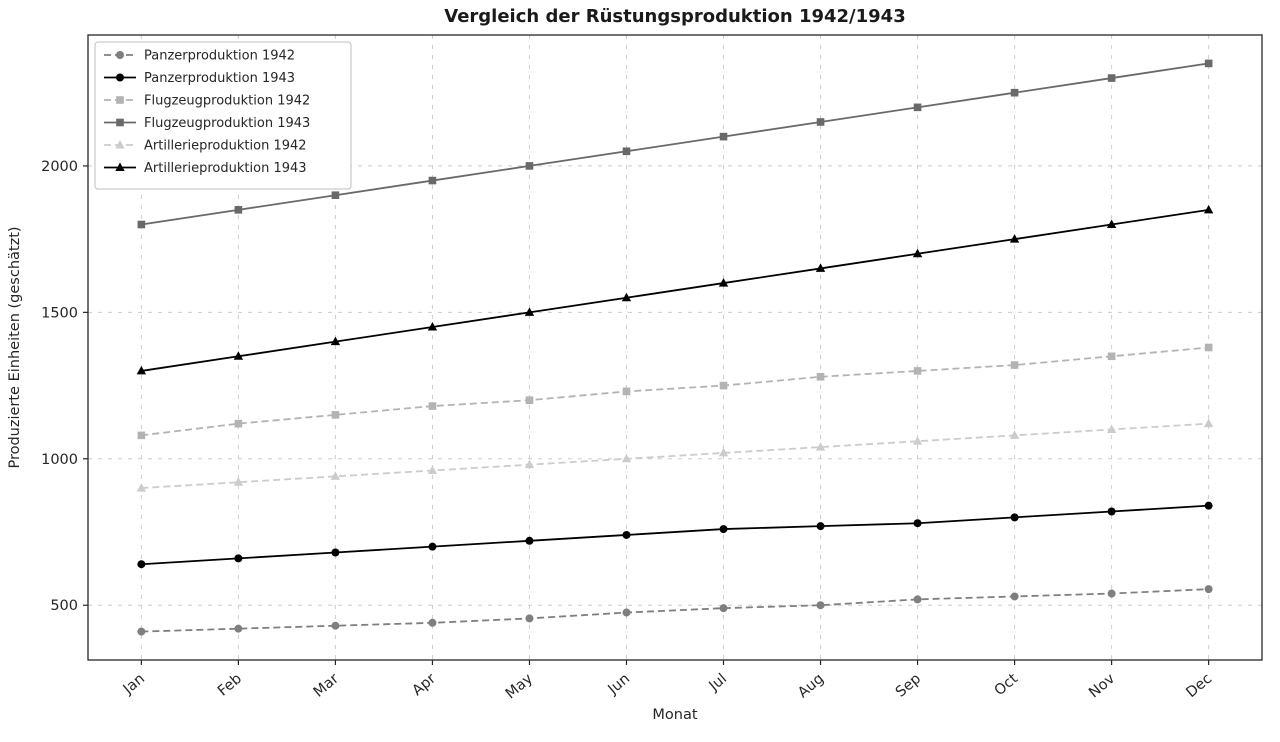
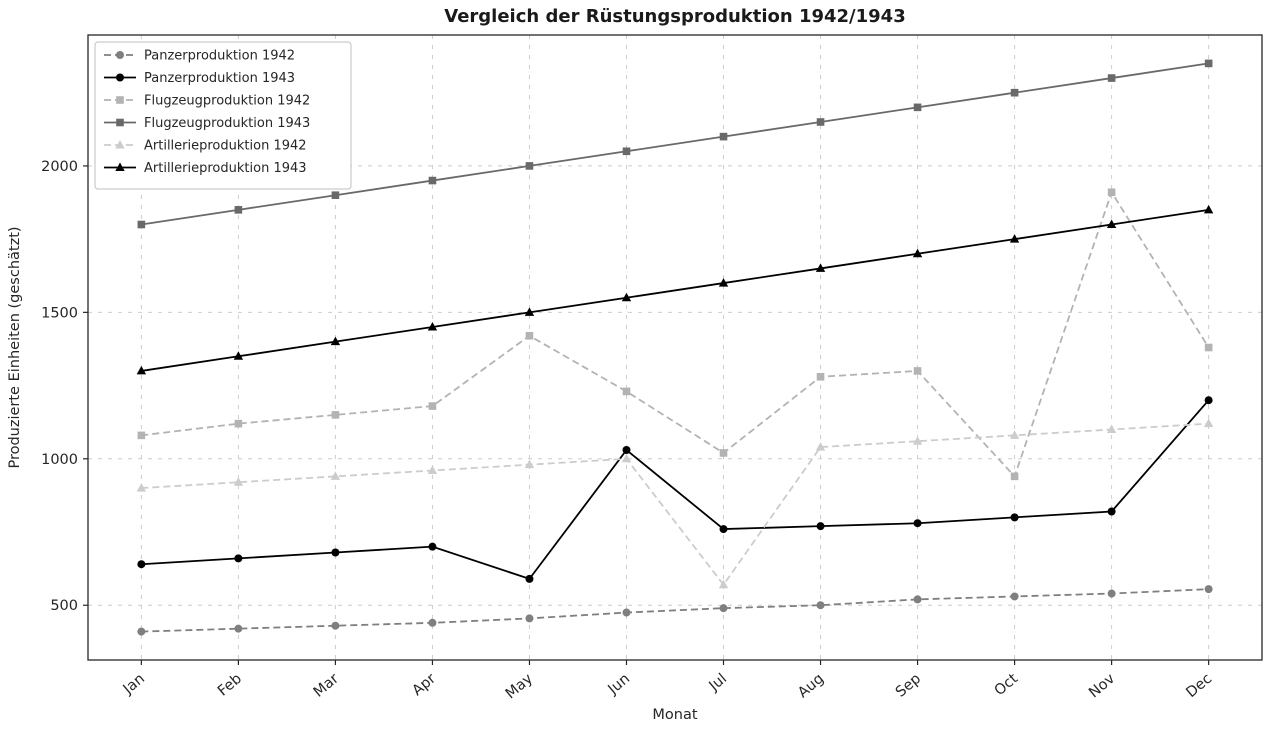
Panzerproduktion 1943/May: 720 -> 590
Flugzeugproduktion 1942/May: 1200 -> 1420
Panzerproduktion 1943/Jun: 740 -> 1030
Flugzeugproduktion 1942/Jul: 1250 -> 1020
Artillerieproduktion 1942/Jul: 1020 -> 570
Flugzeugproduktion 1942/Oct: 1320 -> 940
Flugzeugproduktion 1942/Nov: 1350 -> 1910
Panzerproduktion 1943/Dec: 840 -> 1200
